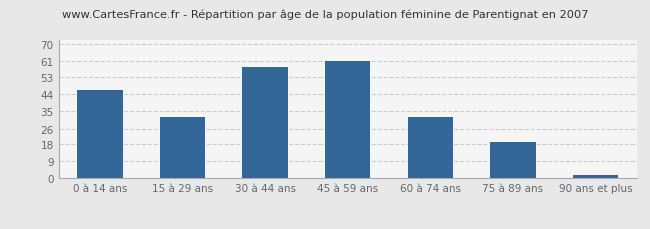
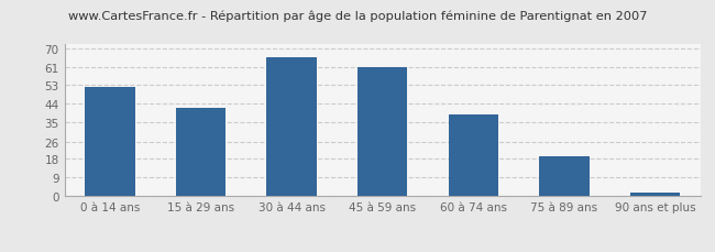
0 à 14 ans: 46 -> 52
15 à 29 ans: 32 -> 42
30 à 44 ans: 58 -> 66
60 à 74 ans: 32 -> 39
